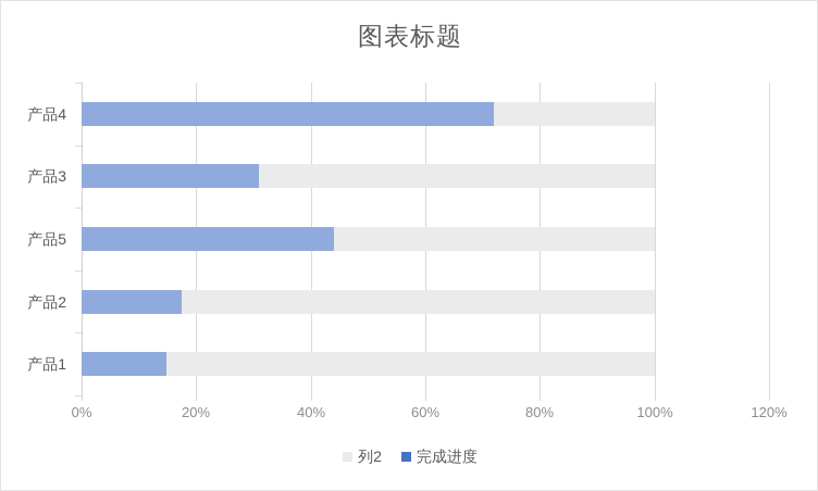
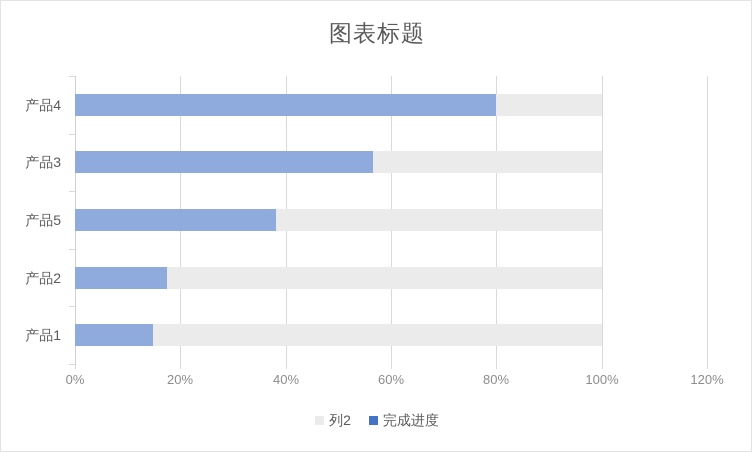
完成进度/产品4: 72% -> 80%
完成进度/产品3: 31% -> 57%
完成进度/产品5: 44% -> 38%
